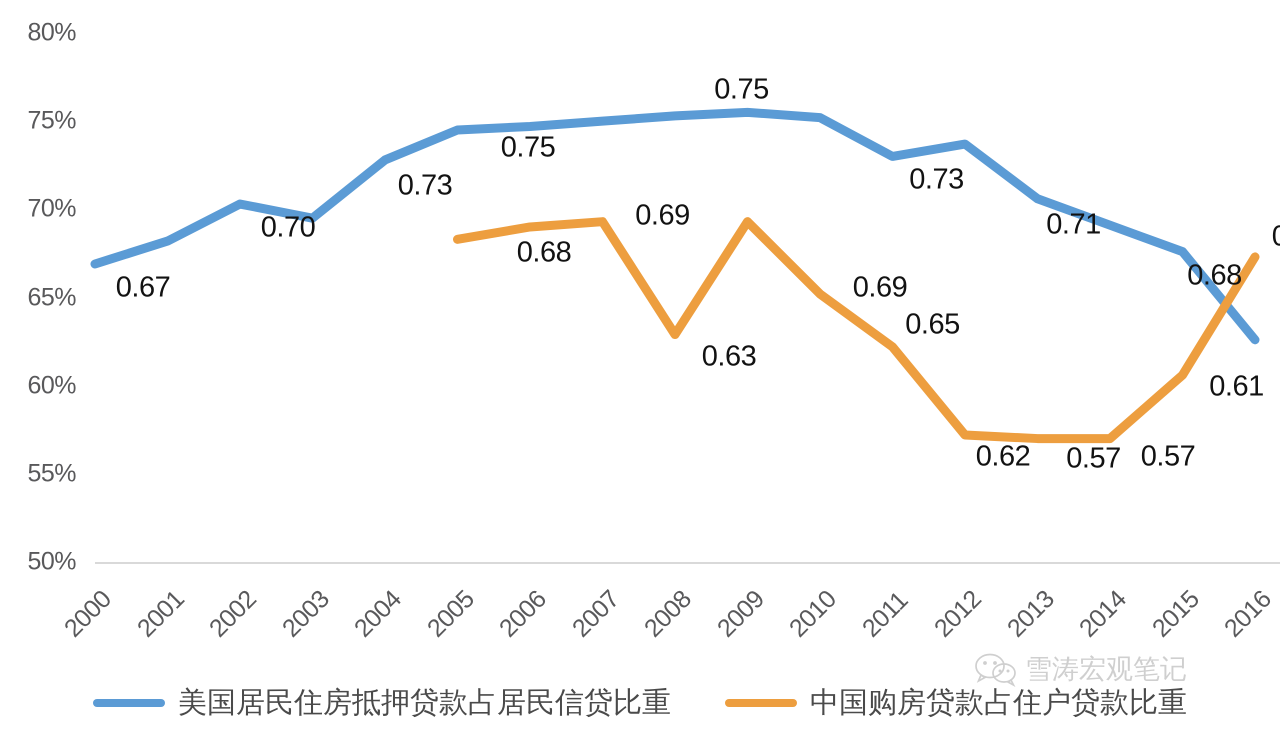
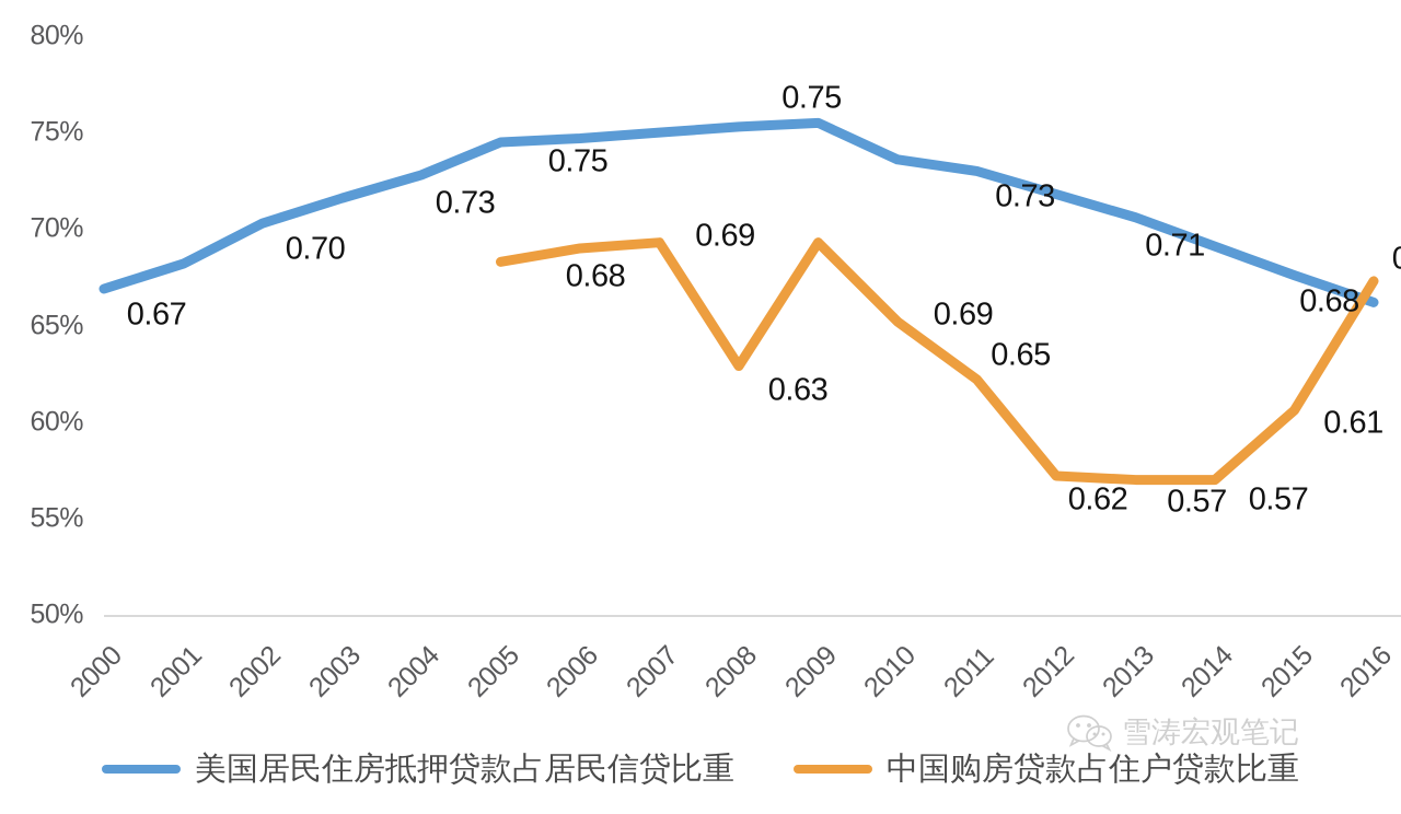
美国居民住房抵押贷款占居民信贷比重/2003: 69.5% -> 71.6%
美国居民住房抵押贷款占居民信贷比重/2010: 75.2% -> 73.6%
美国居民住房抵押贷款占居民信贷比重/2012: 73.7% -> 71.8%
美国居民住房抵押贷款占居民信贷比重/2016: 62.6% -> 66.2%
